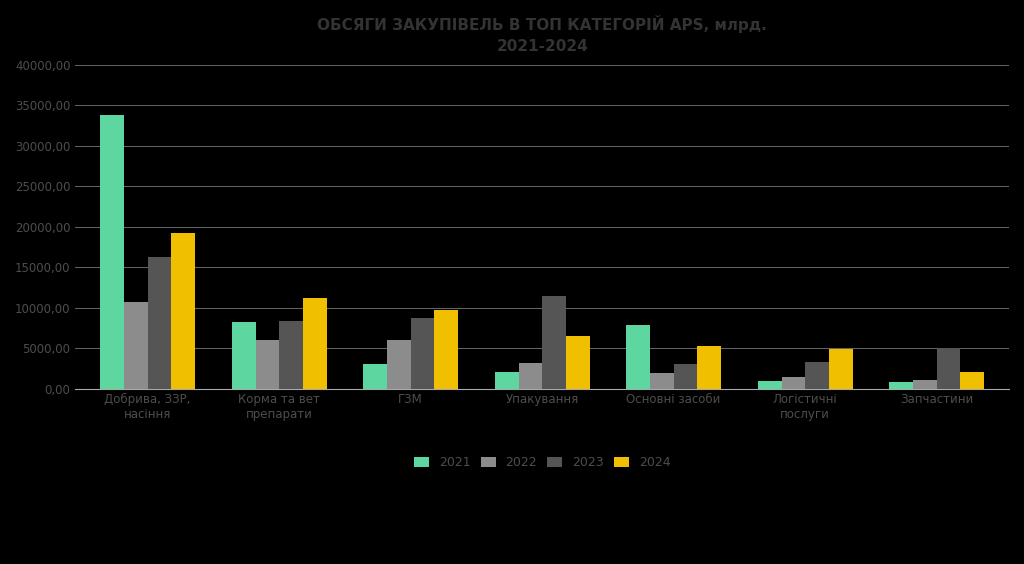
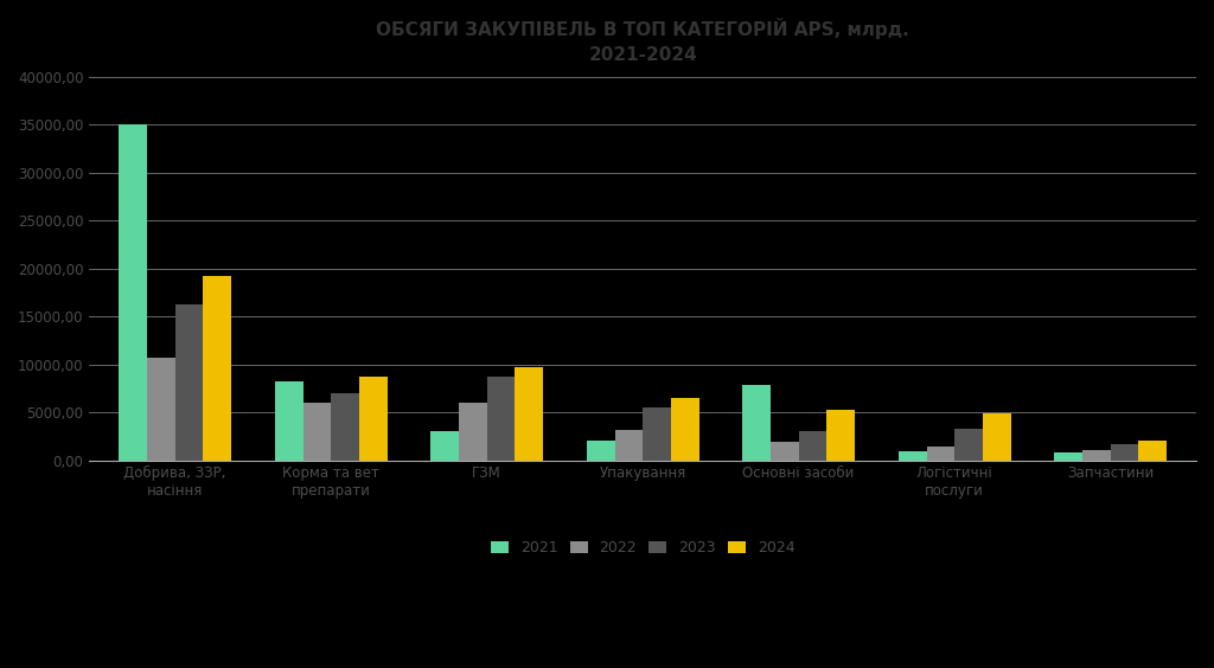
2021/Добрива, ЗЗР, насіння: 33800 -> 35000
2023/Корма та вет препарати: 8400 -> 7000
2024/Корма та вет препарати: 11200 -> 8700
2023/Упакування: 11400 -> 5500
2023/Запчастини: 5000 -> 1700
